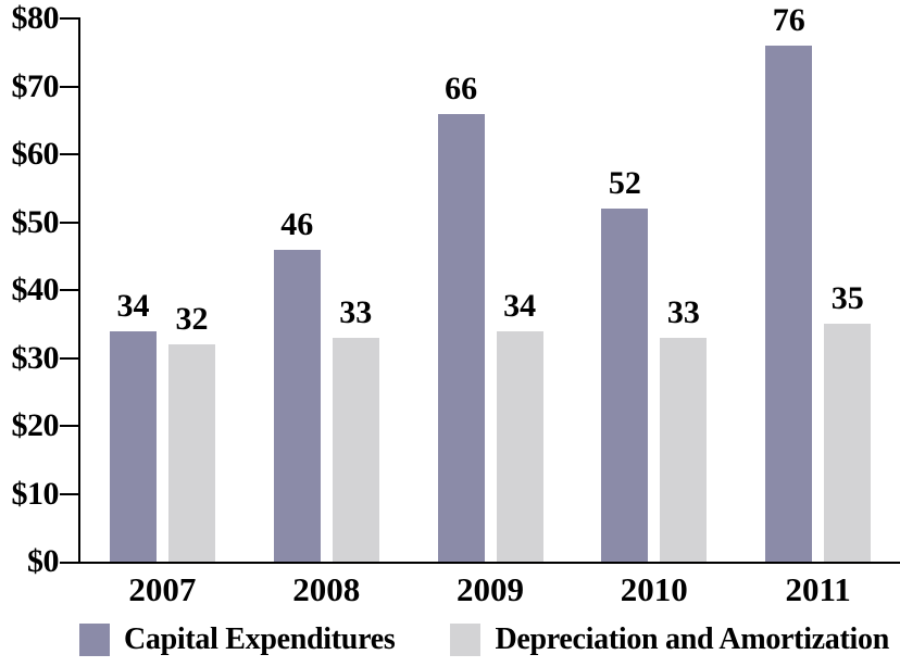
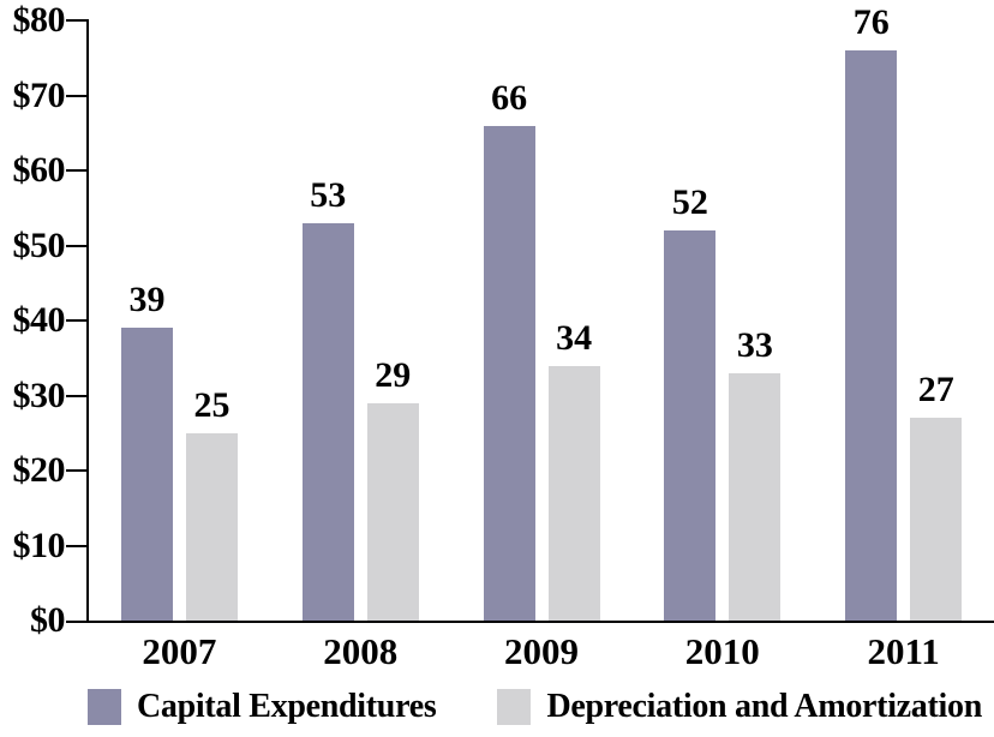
Capital Expenditures/2007: 34 -> 39
Depreciation and Amortization/2007: 32 -> 25
Capital Expenditures/2008: 46 -> 53
Depreciation and Amortization/2008: 33 -> 29
Depreciation and Amortization/2011: 35 -> 27
